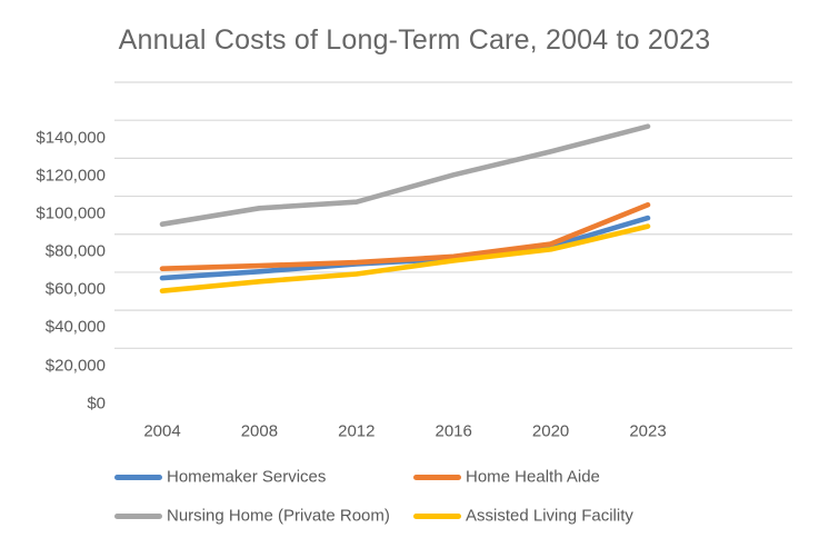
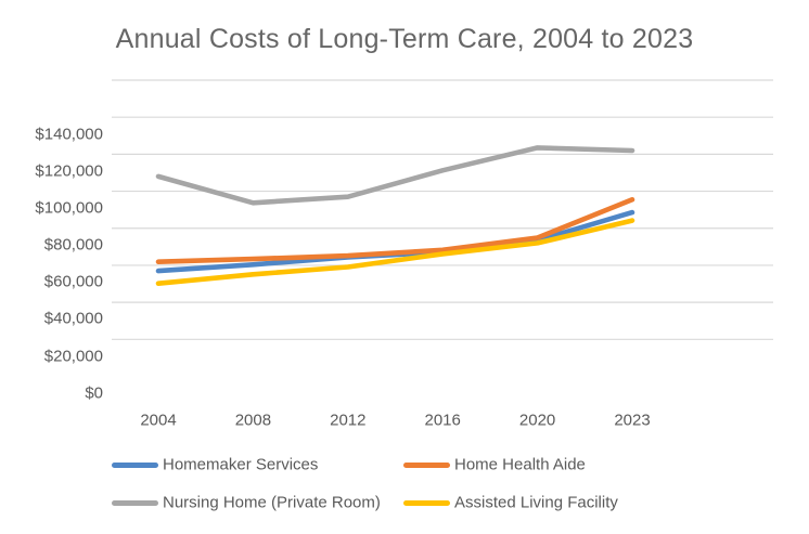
Nursing Home (Private Room)/2004: $65000 -> $88000
Nursing Home (Private Room)/2023: $117000 -> $102000
